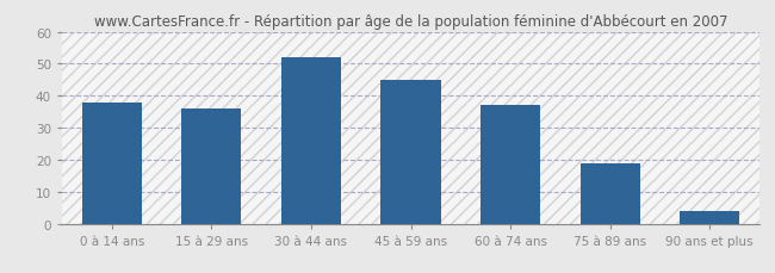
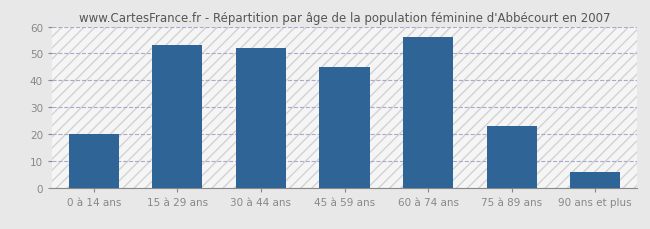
0 à 14 ans: 38 -> 20
15 à 29 ans: 36 -> 53
60 à 74 ans: 37 -> 56
75 à 89 ans: 19 -> 23
90 ans et plus: 4 -> 6
